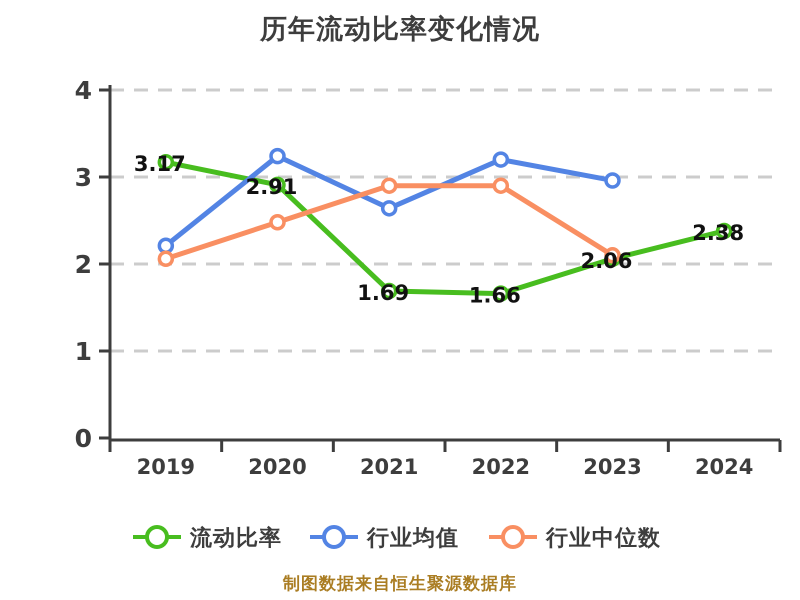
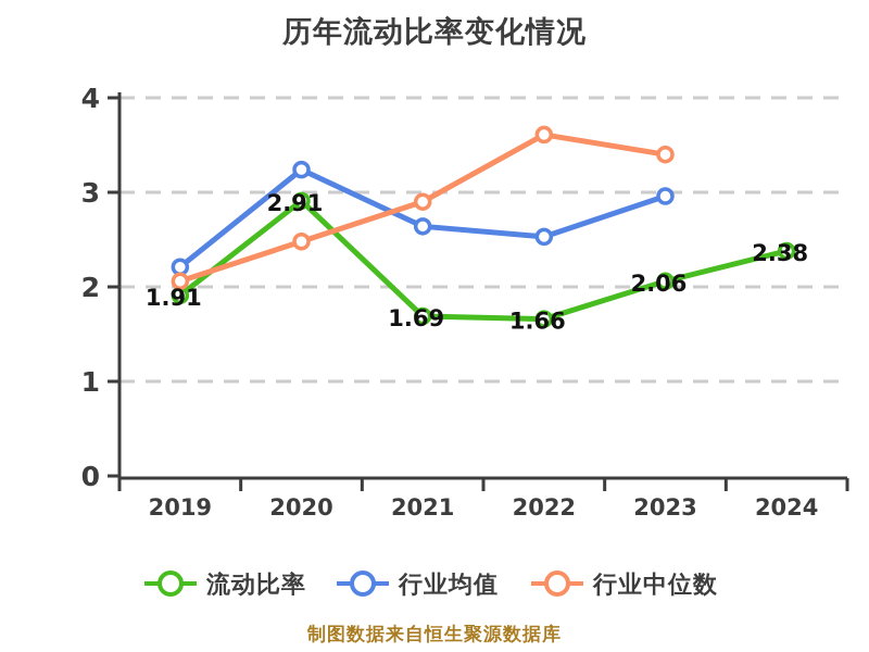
流动比率/2019: 3.17 -> 1.91
行业均值/2022: 3.2 -> 2.5
行业中位数/2022: 2.9 -> 3.6
行业中位数/2023: 2.1 -> 3.4
